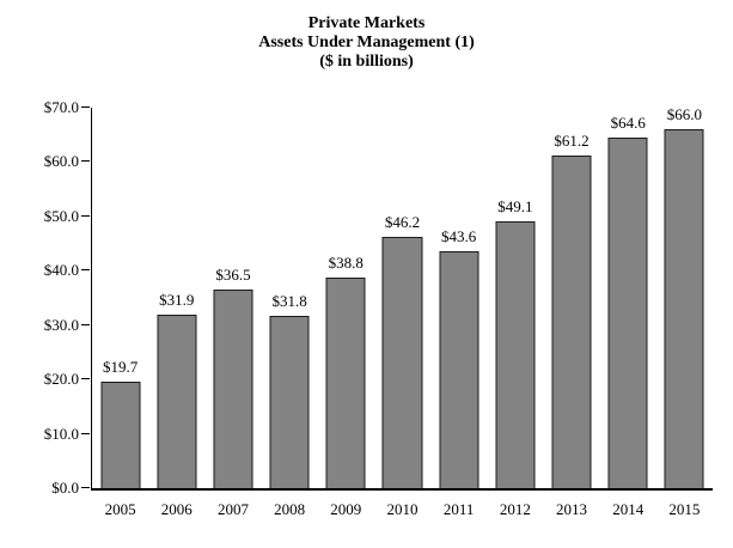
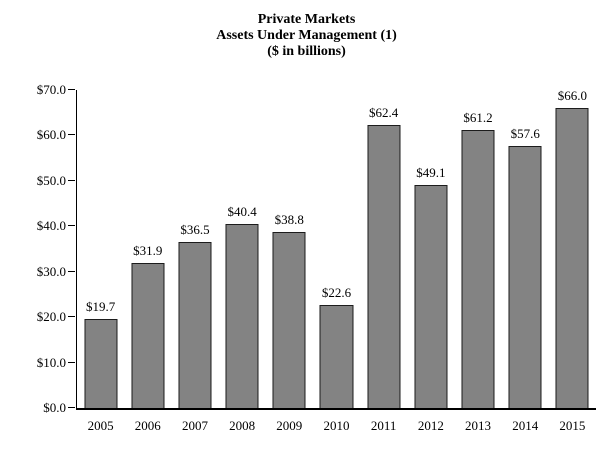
2008: $31.8 -> $40.4
2010: $46.2 -> $22.6
2011: $43.6 -> $62.4
2014: $64.6 -> $57.6
